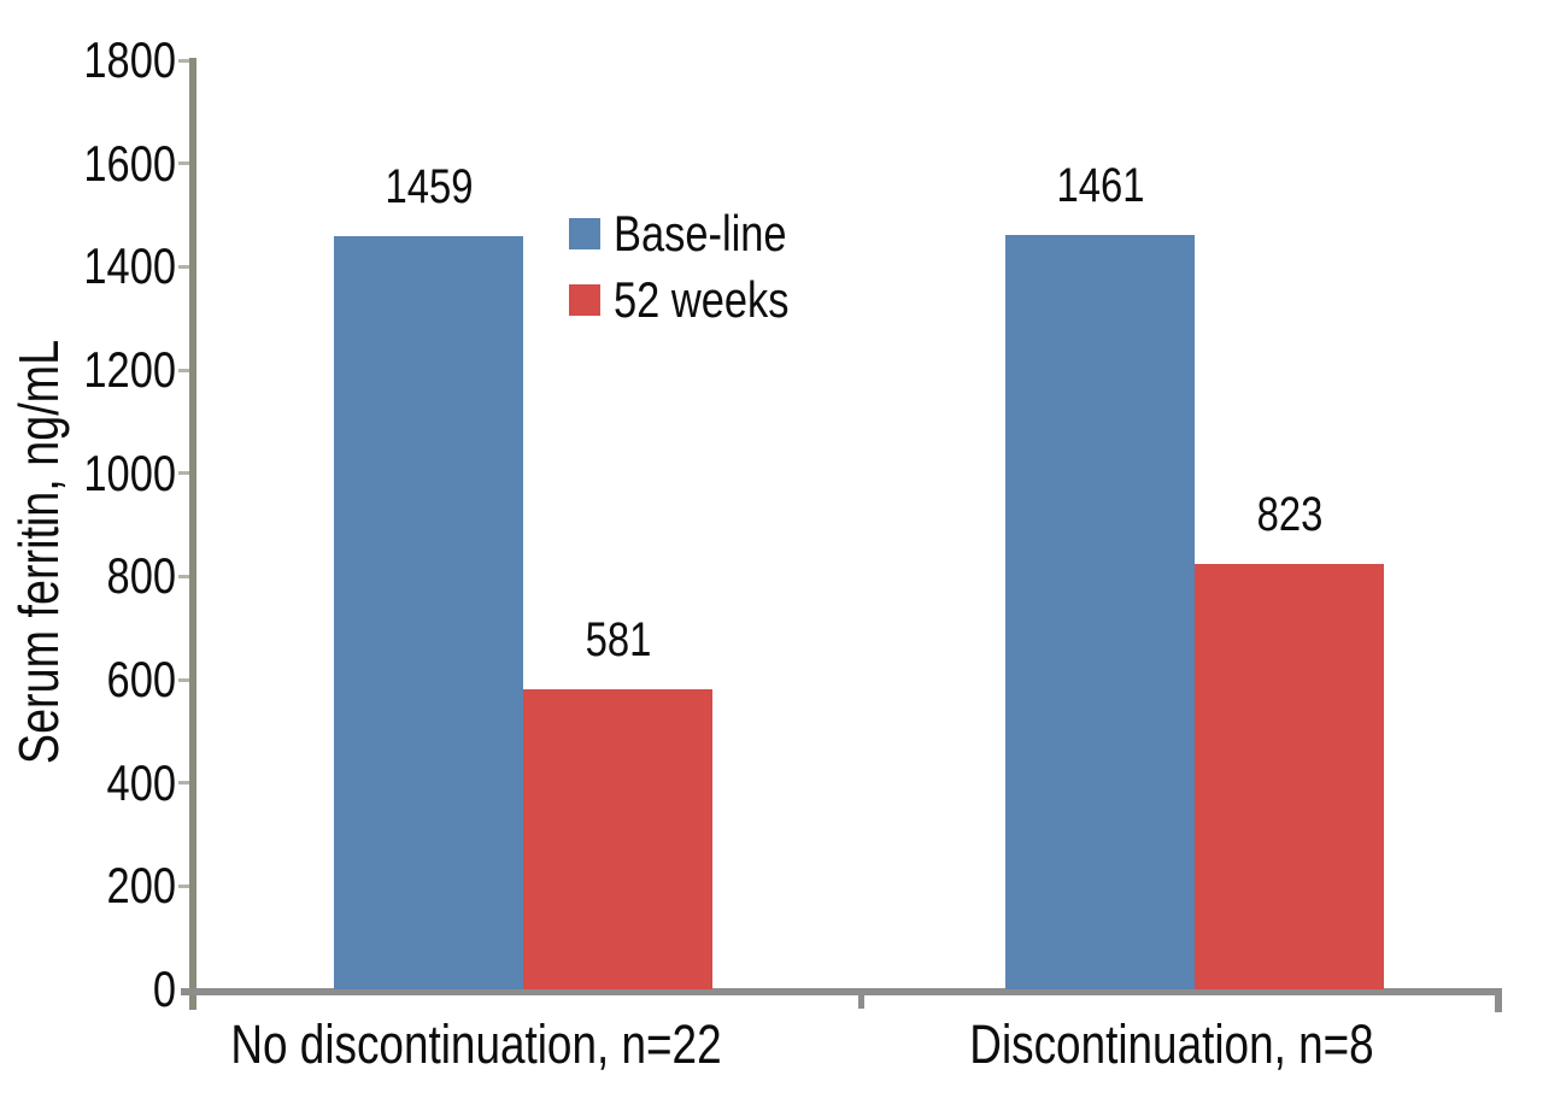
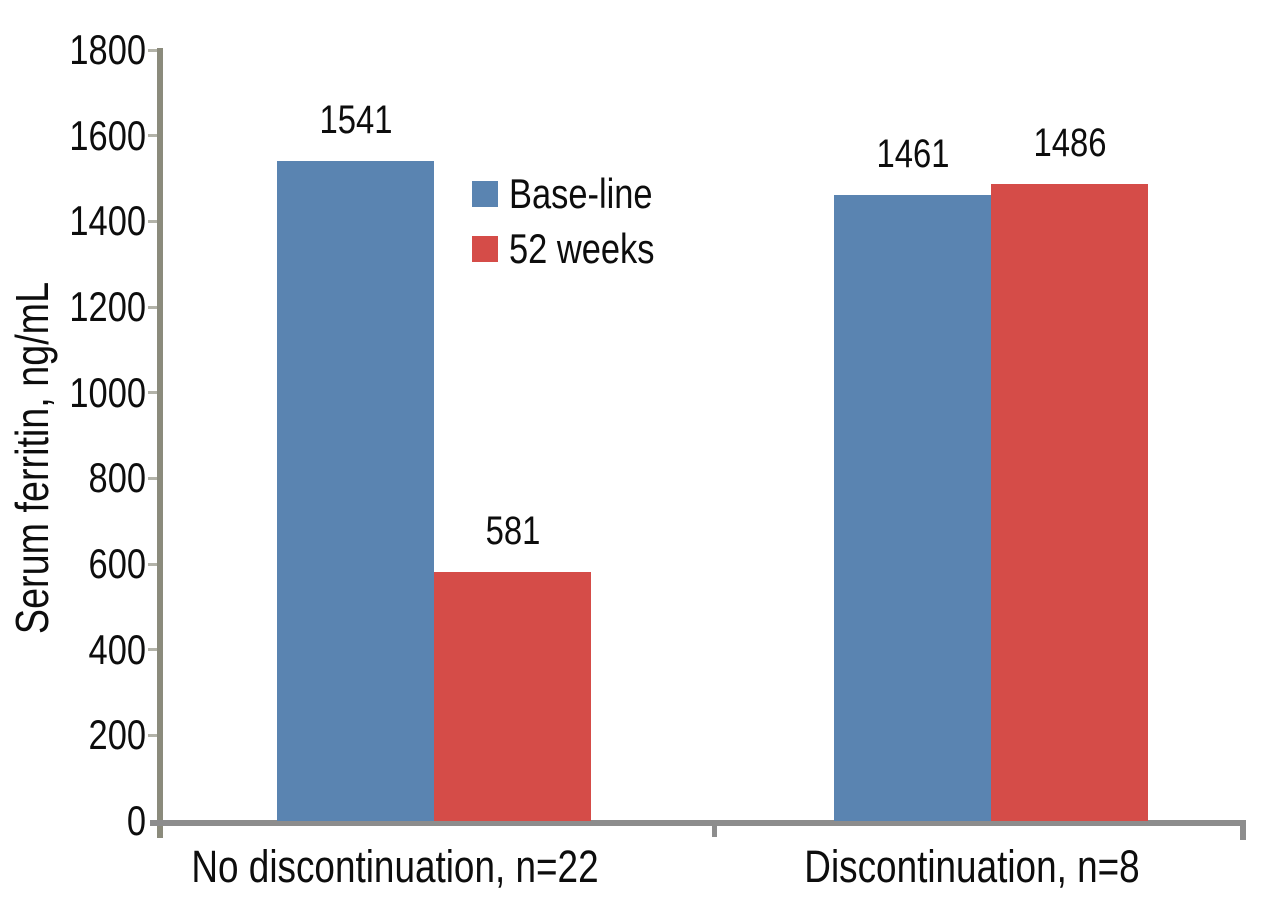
Base-line/No discontinuation, n=22: 1459 -> 1541
52 weeks/Discontinuation, n=8: 823 -> 1486
